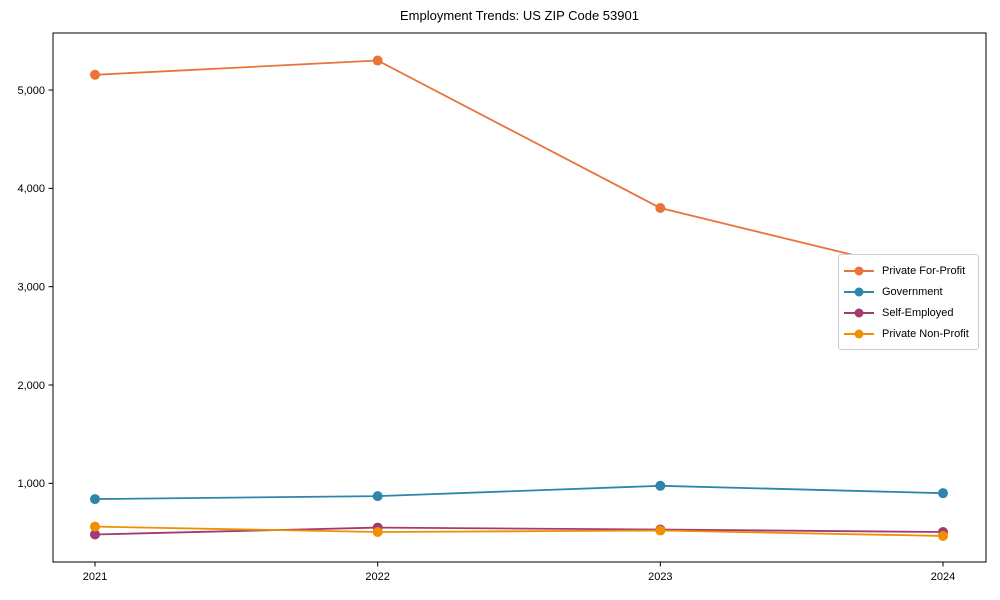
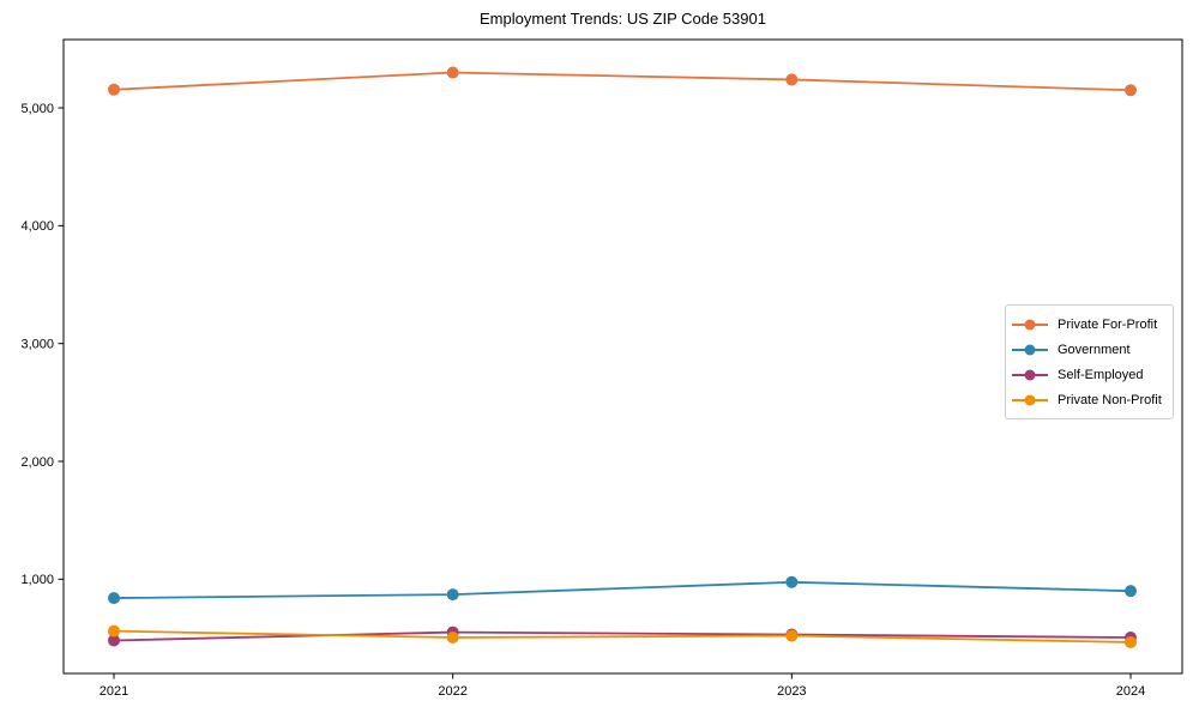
Private For-Profit/2023: 3800 -> 5200
Private For-Profit/2024: 3100 -> 5200
